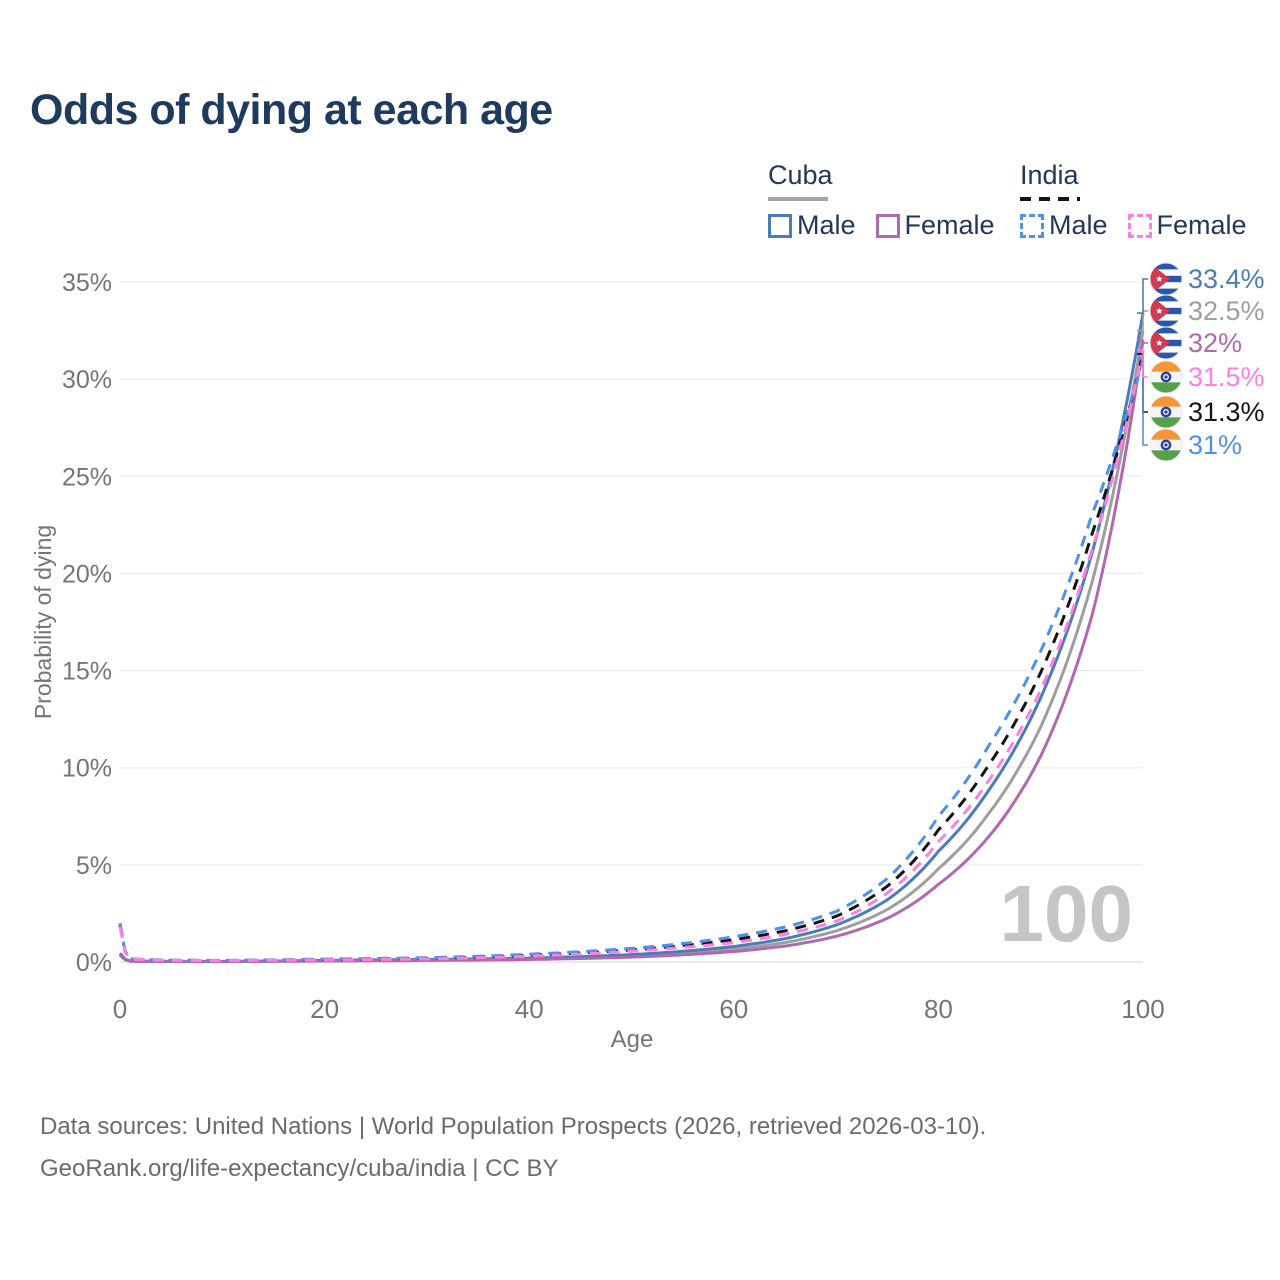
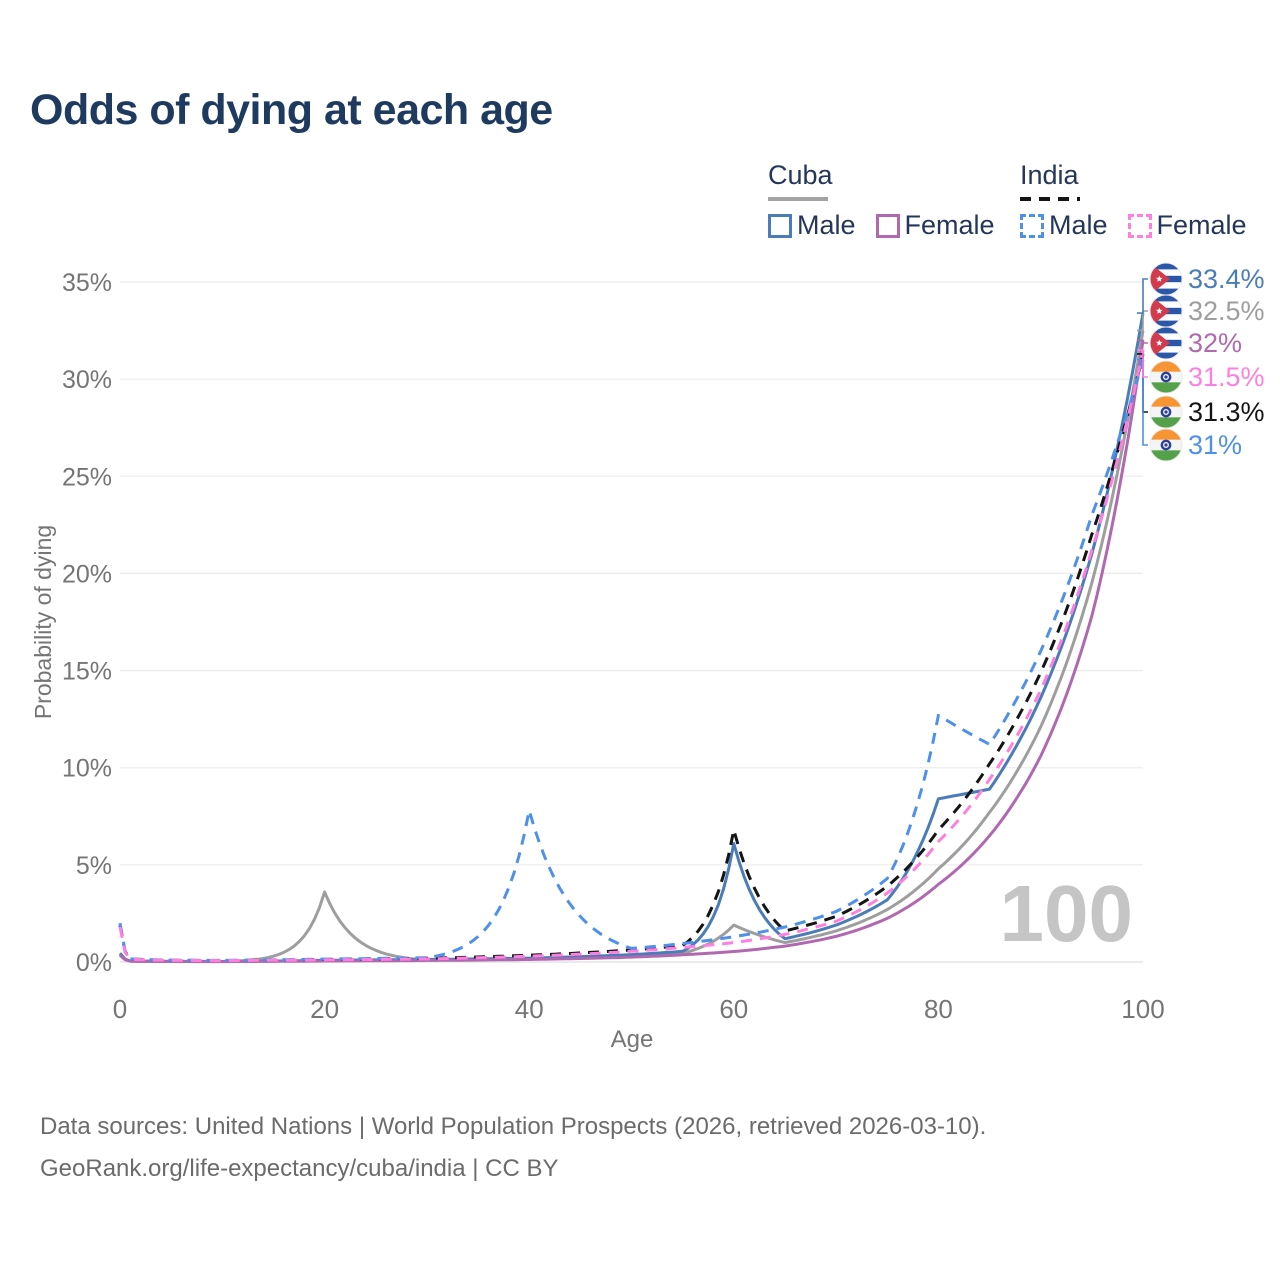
Cuba/20: 0.1% -> 3.6%
India Male/40: 0.4% -> 7.8%
Cuba/60: 0.7% -> 1.9%
Cuba Male/60: 0.8% -> 6.1%
India/60: 1.1% -> 6.8%
Cuba Male/80: 5.7% -> 8.4%
India Male/80: 7.5% -> 12.7%
